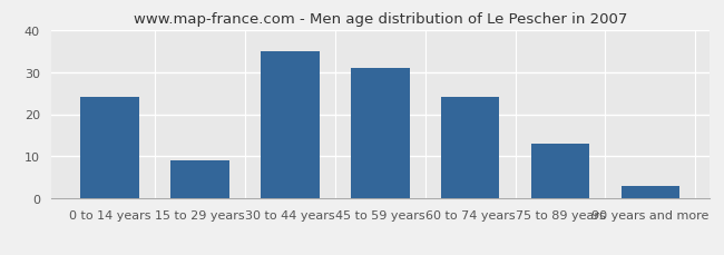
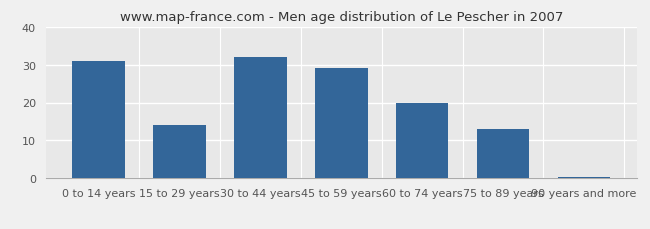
0 to 14 years: 24.0 -> 31.0
15 to 29 years: 9.0 -> 14.0
30 to 44 years: 35.0 -> 32.0
45 to 59 years: 31.0 -> 29.0
60 to 74 years: 24.0 -> 20.0
90 years and more: 3.0 -> 0.5
